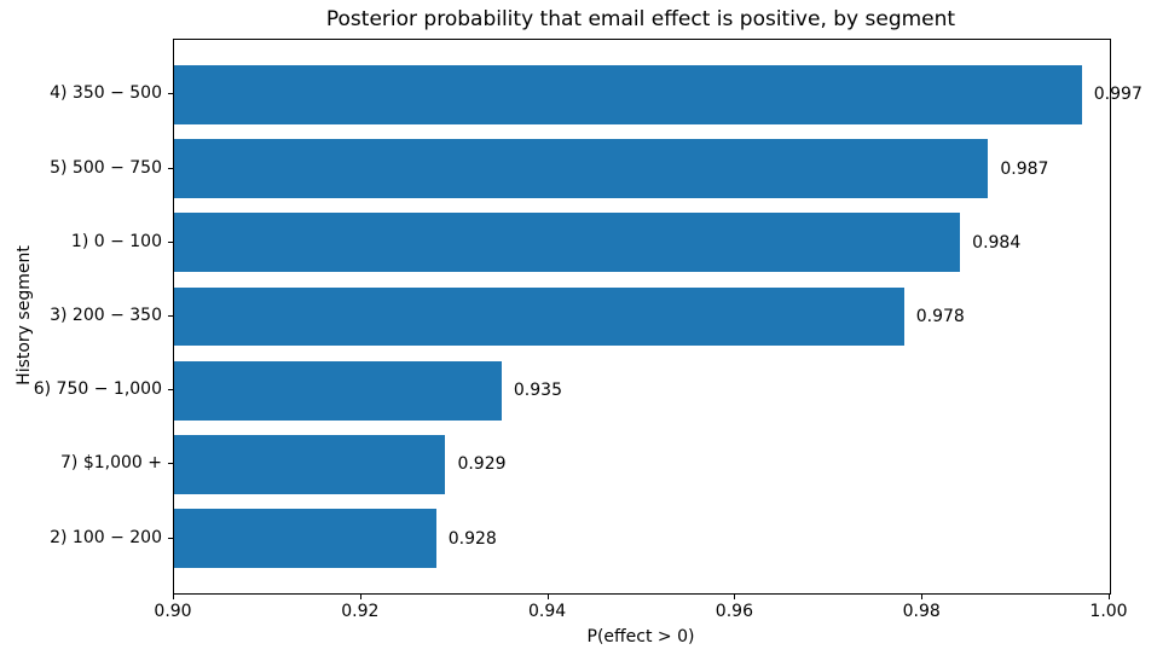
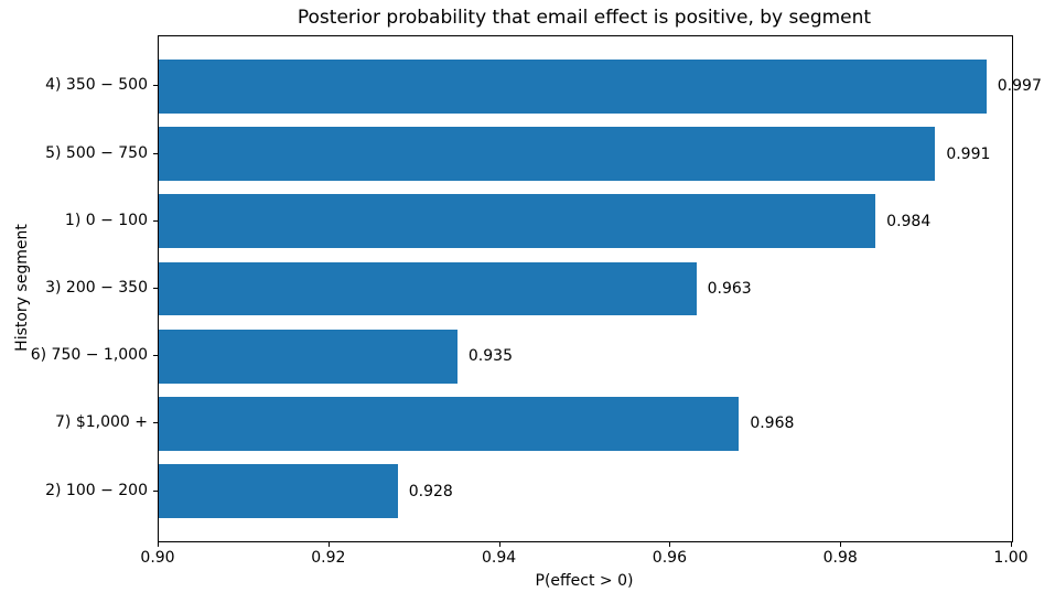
5) 500 − 750: 0.987 -> 0.991
3) 200 − 350: 0.978 -> 0.963
7) $1,000 +: 0.929 -> 0.968
